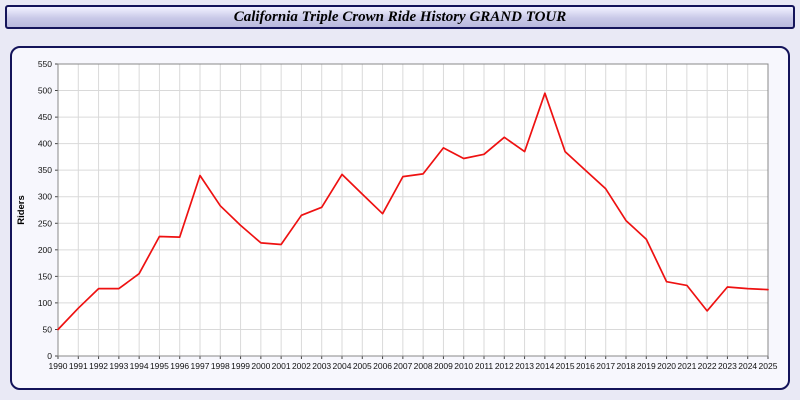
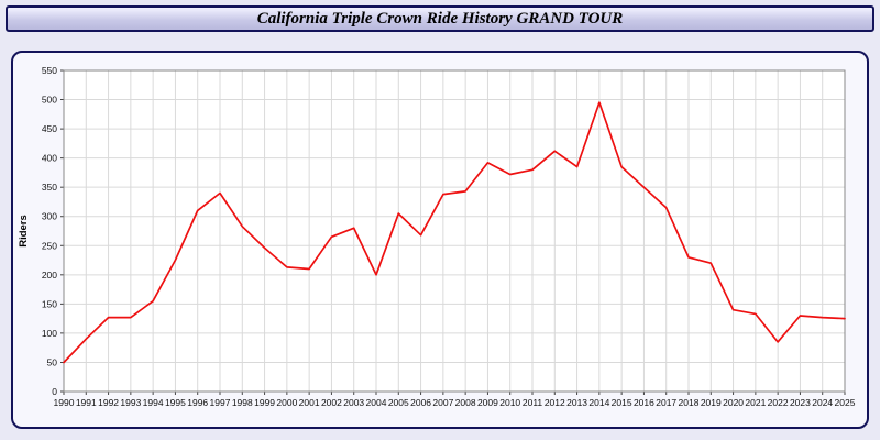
1996: 220 -> 310
2004: 340 -> 200
2018: 260 -> 230
